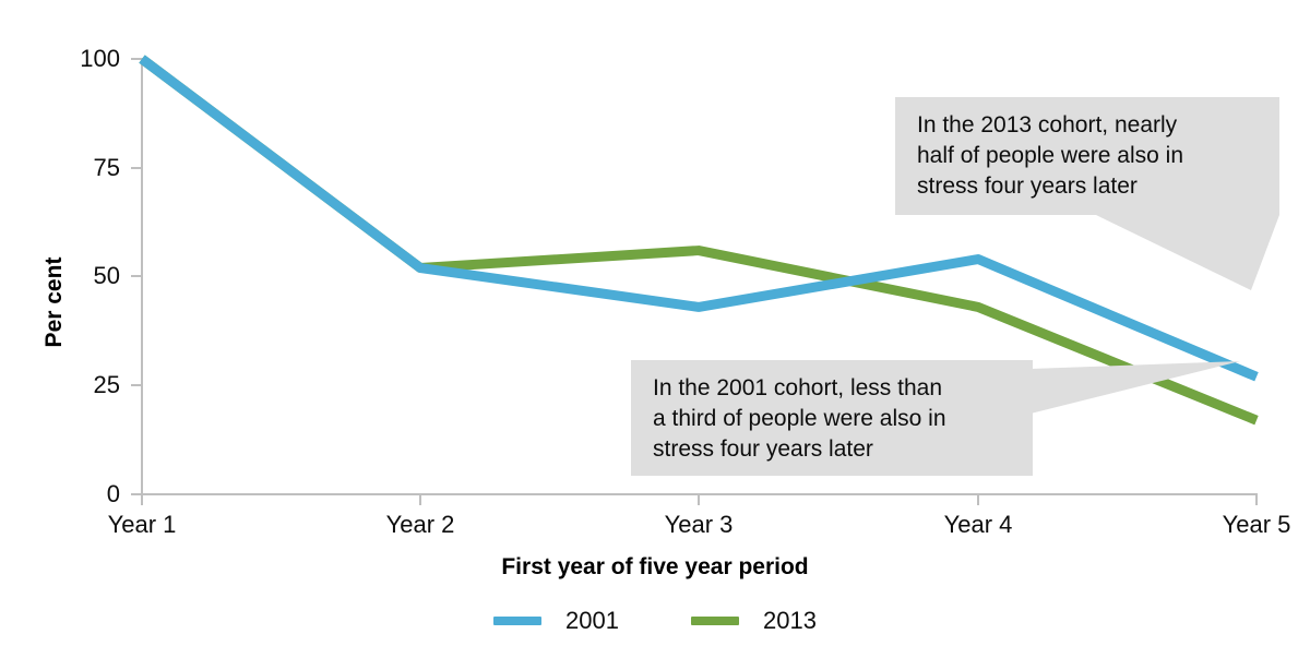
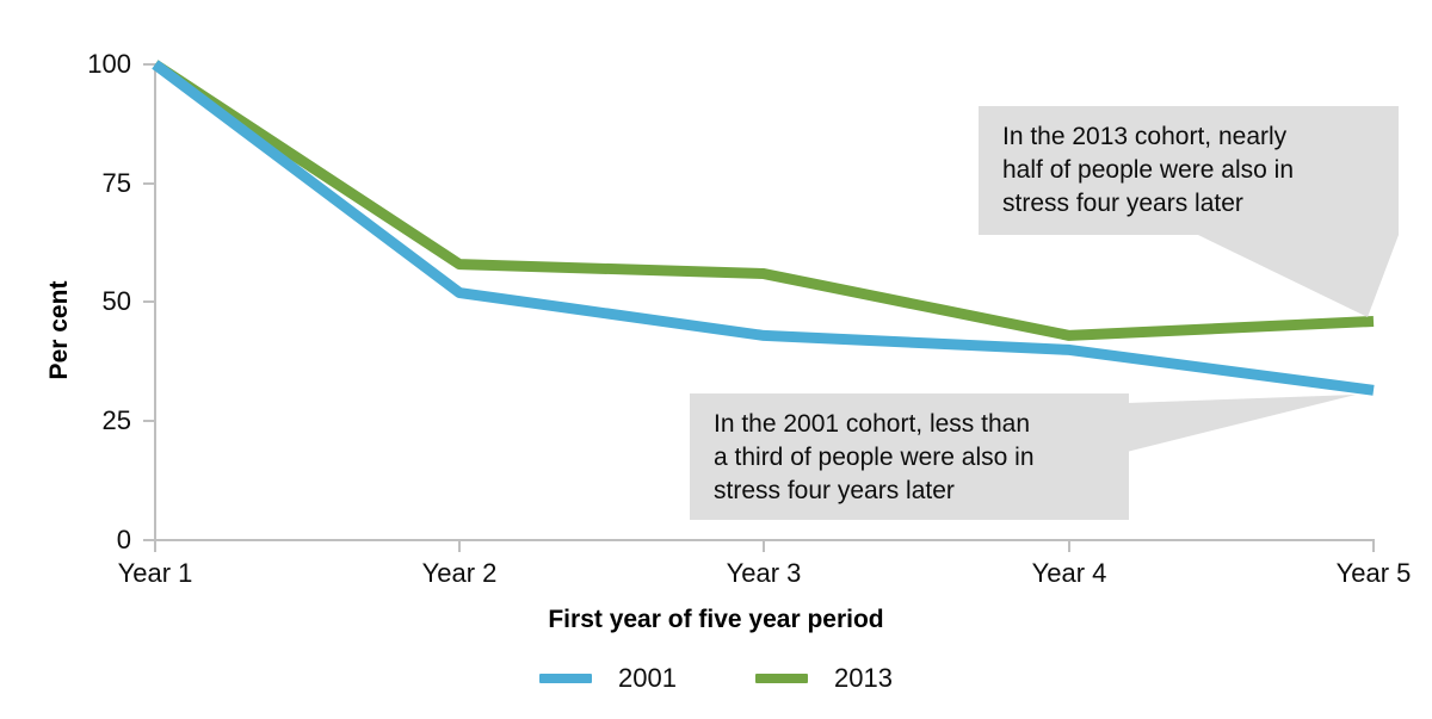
2013/Year 2: 52 -> 58
2001/Year 4: 54 -> 40
2001/Year 5: 27 -> 32
2013/Year 5: 17 -> 46
